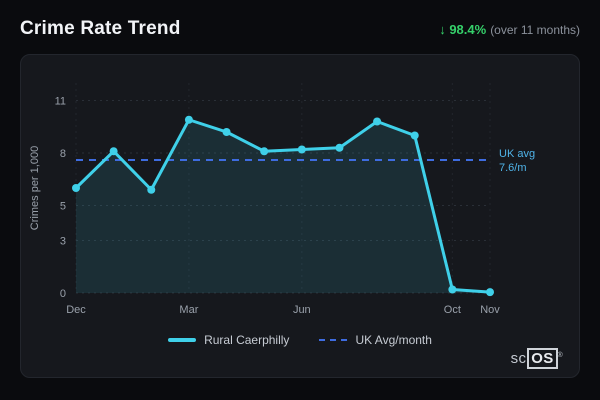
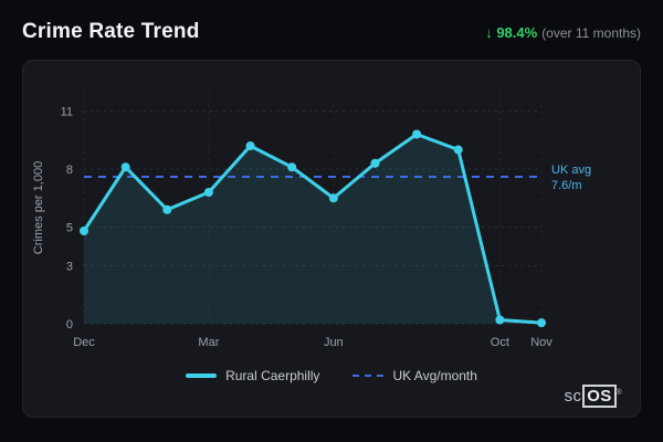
Dec: 6.0 -> 4.8
Mar: 9.9 -> 6.8
Jun: 8.2 -> 6.5
